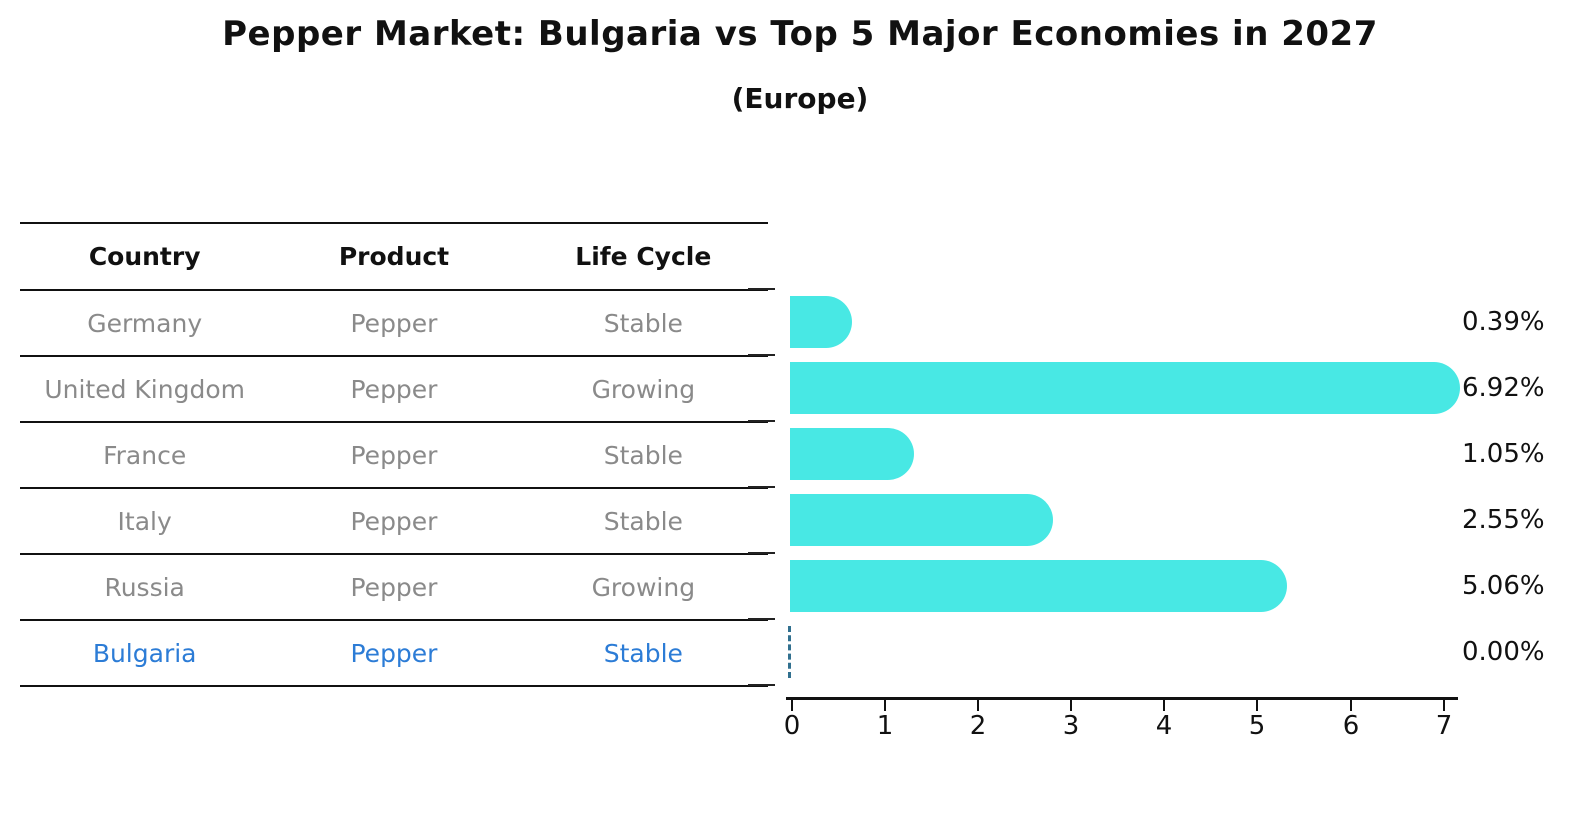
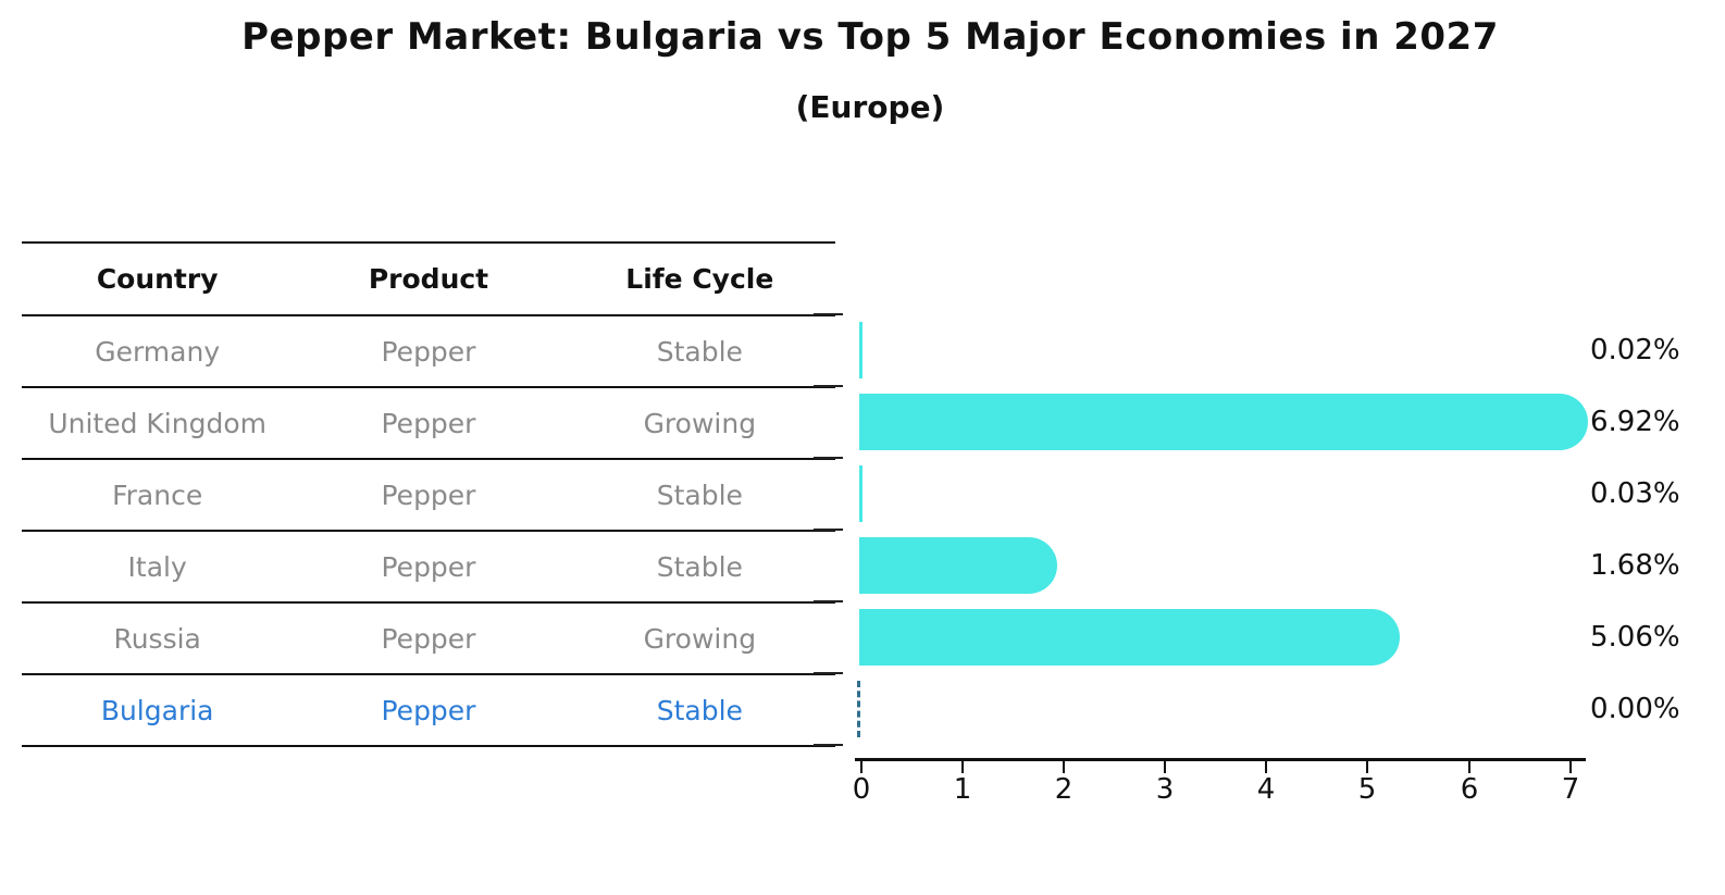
Germany: 0.39% -> 0.02%
France: 1.05% -> 0.03%
Italy: 2.55% -> 1.68%
